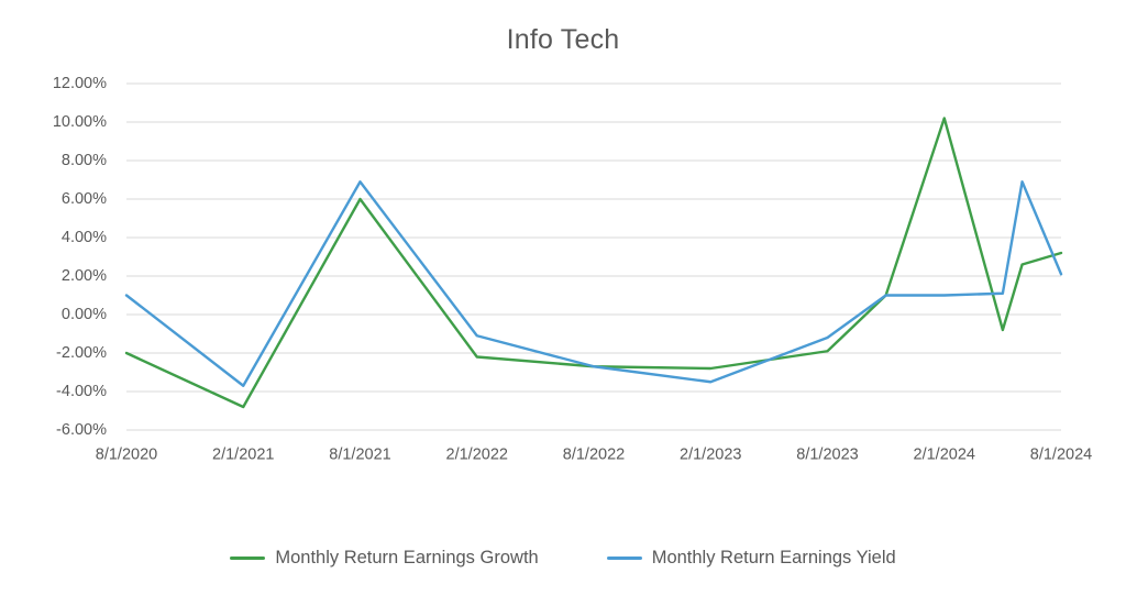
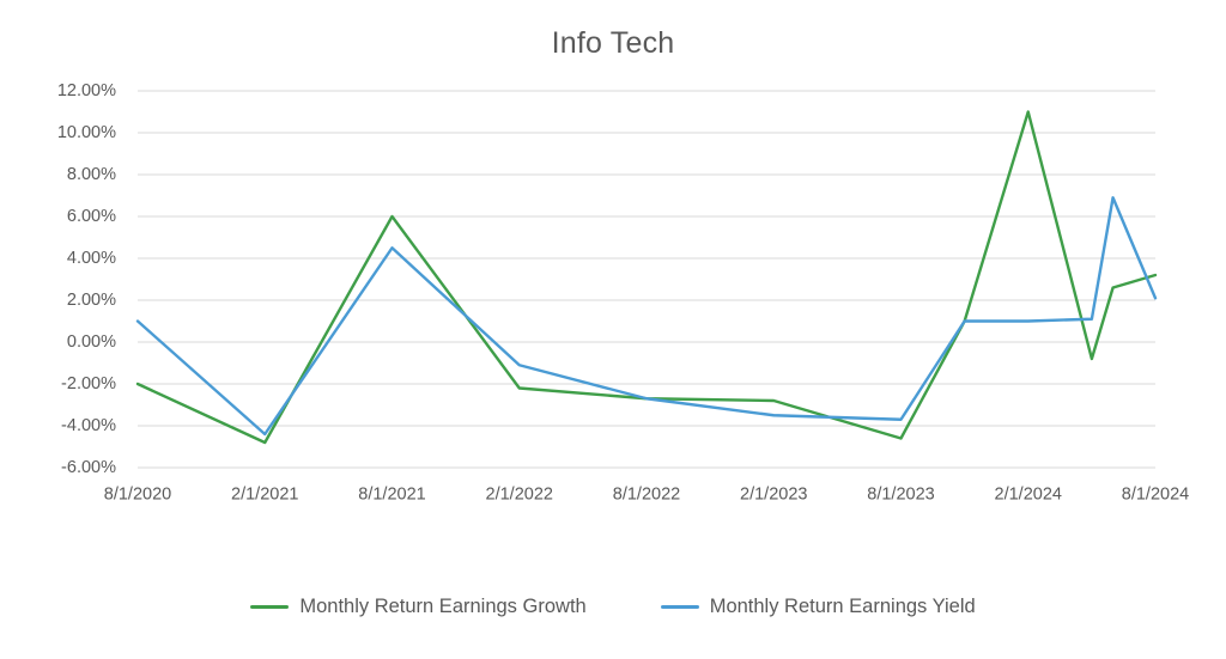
Monthly Return Earnings Yield/2/1/2021: -3.7% -> -4.4%
Monthly Return Earnings Yield/8/1/2021: 6.9% -> 4.5%
Monthly Return Earnings Growth/8/1/2023: -1.9% -> -4.6%
Monthly Return Earnings Yield/8/1/2023: -1.2% -> -3.7%
Monthly Return Earnings Growth/2/1/2024: 10.2% -> 11.0%
